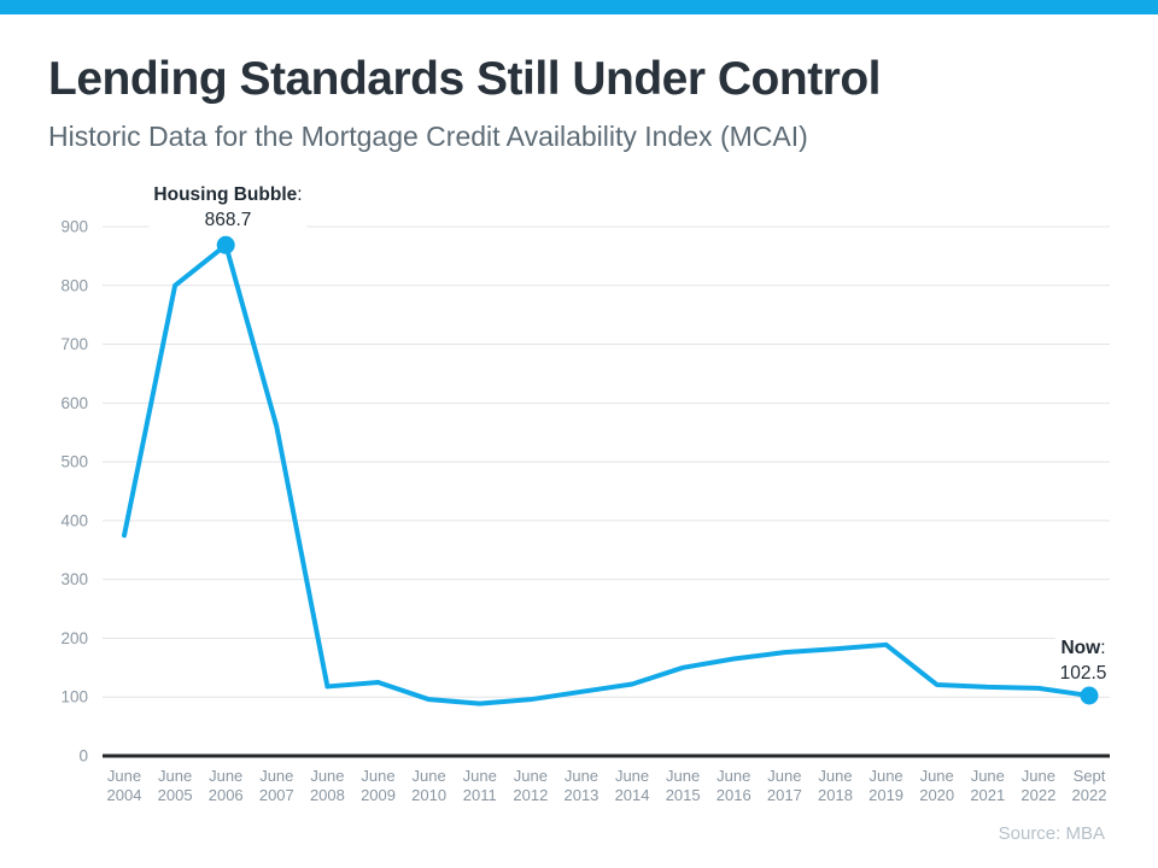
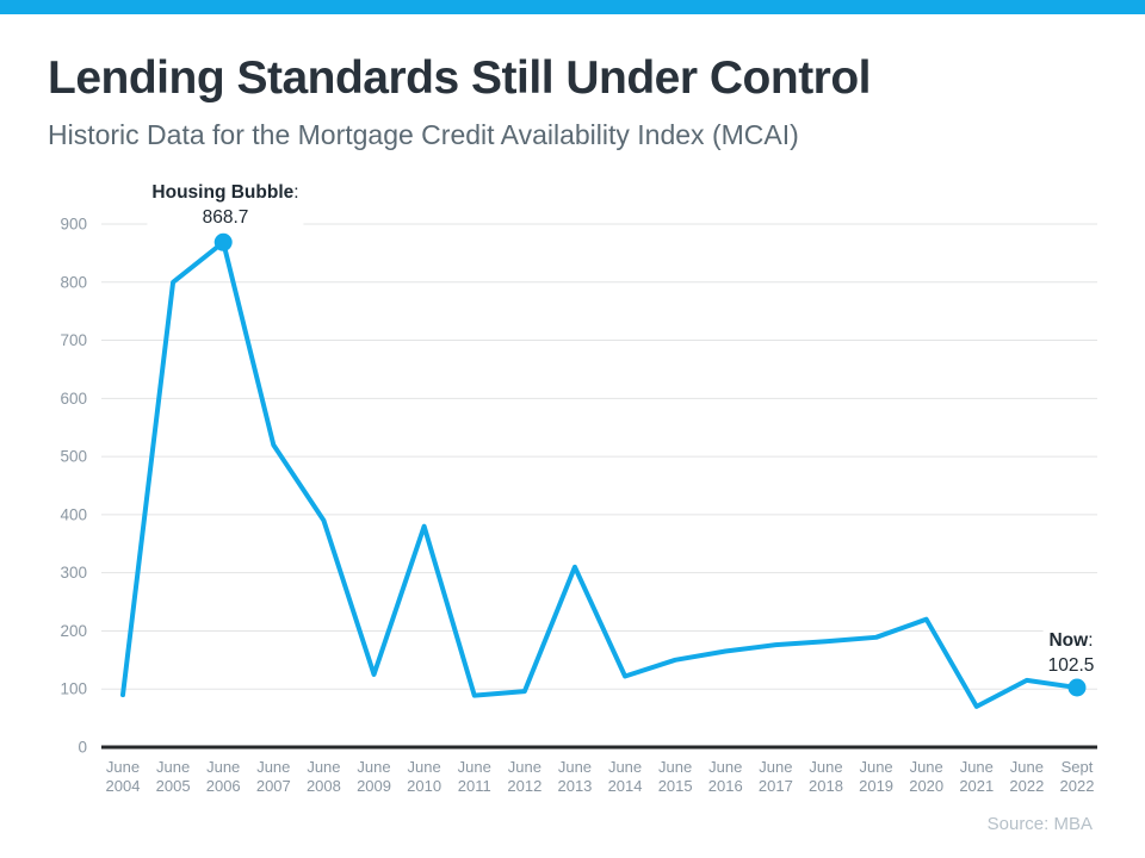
June 2004: 380 -> 90
June 2007: 560 -> 520
June 2008: 120 -> 390
June 2010: 100 -> 380
June 2013: 110 -> 310
June 2020: 120 -> 220
June 2021: 120 -> 70
